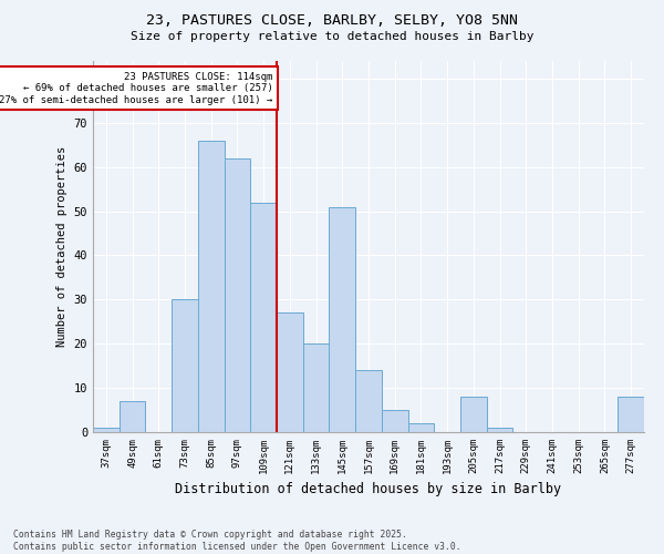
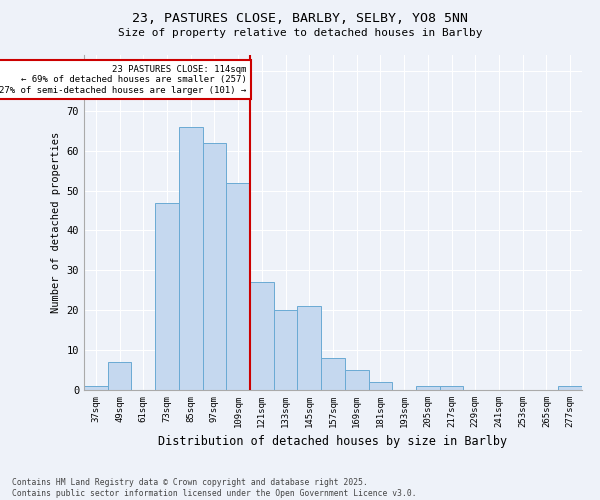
73sqm: 30 -> 47
145sqm: 51 -> 21
157sqm: 14 -> 8
205sqm: 8 -> 1
277sqm: 8 -> 1
